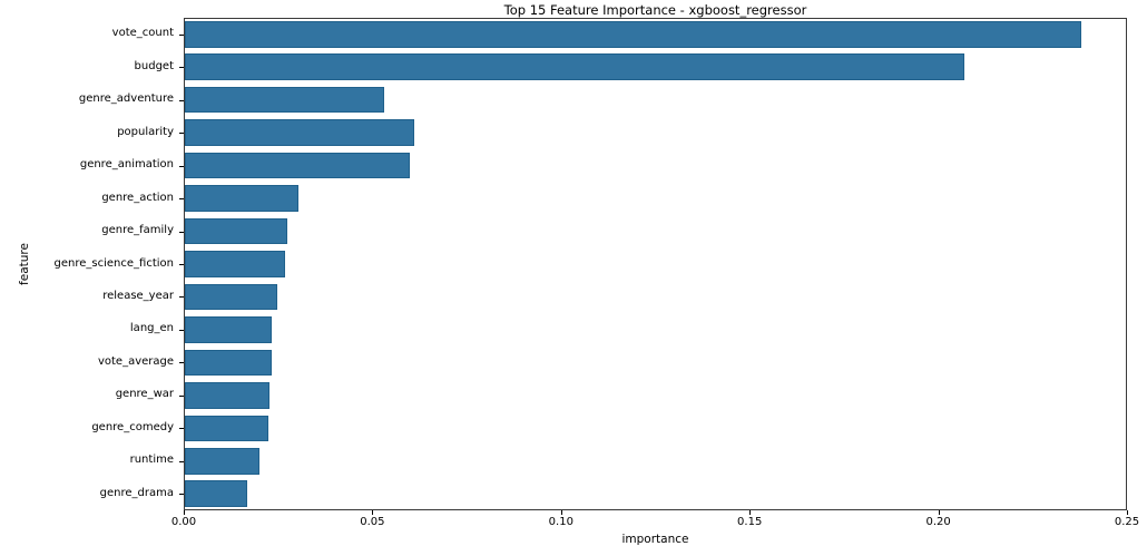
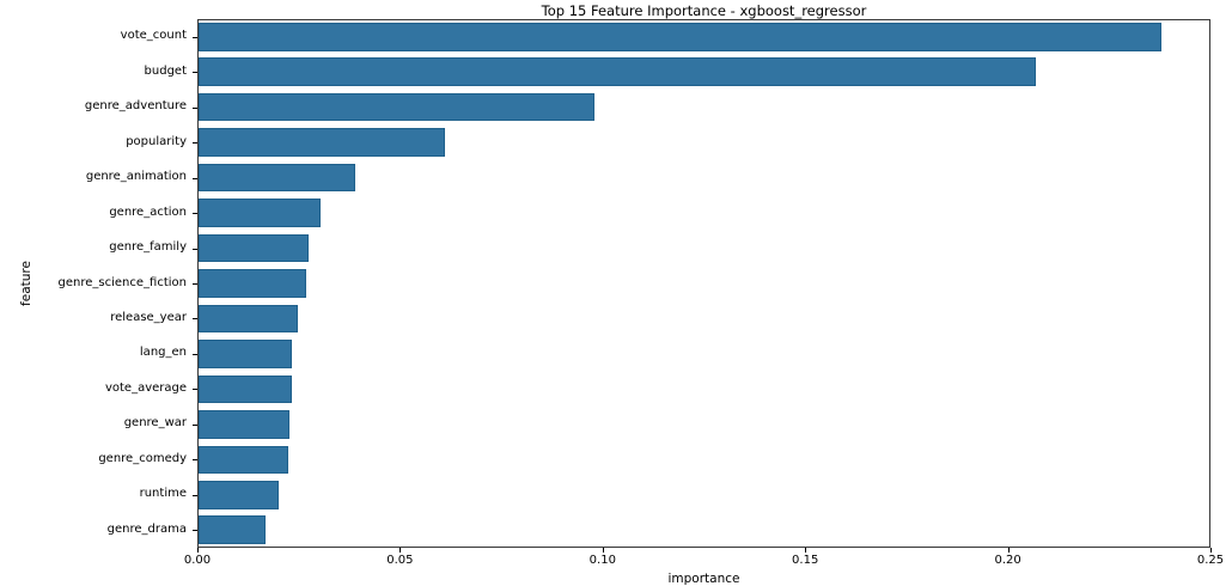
genre_adventure: 0.053 -> 0.098
genre_animation: 0.060 -> 0.039
